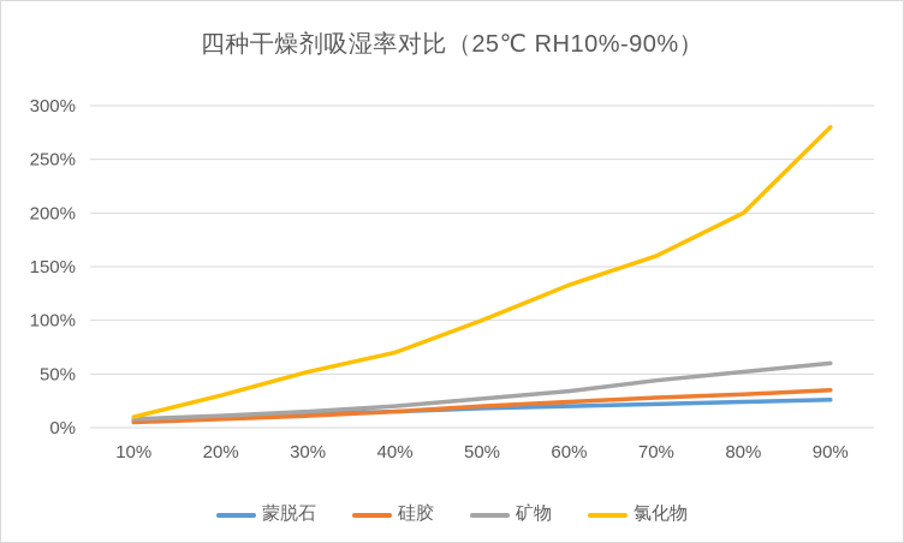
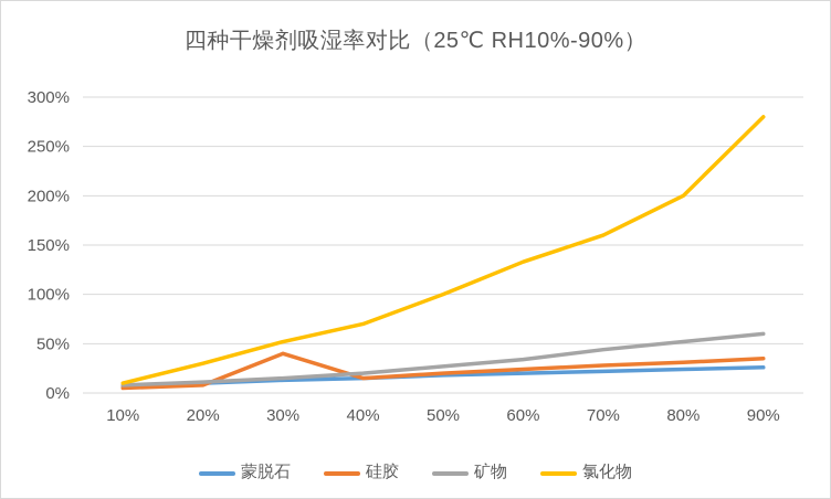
硅胶/30%: 10% -> 40%
